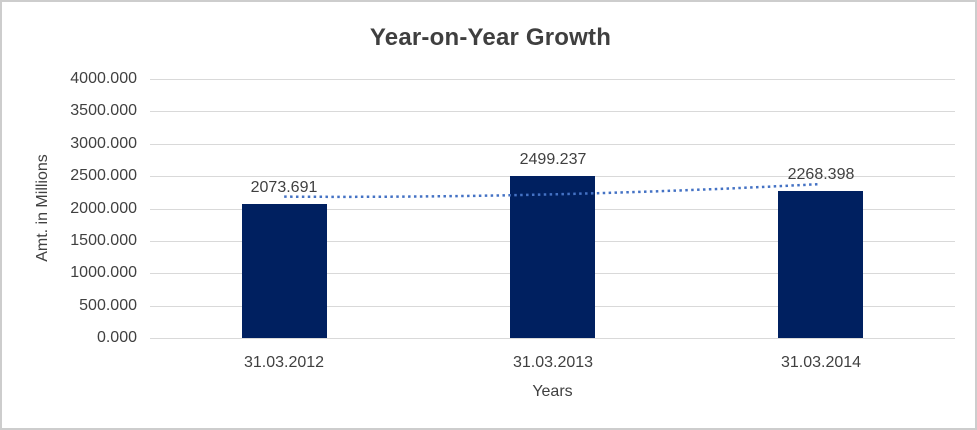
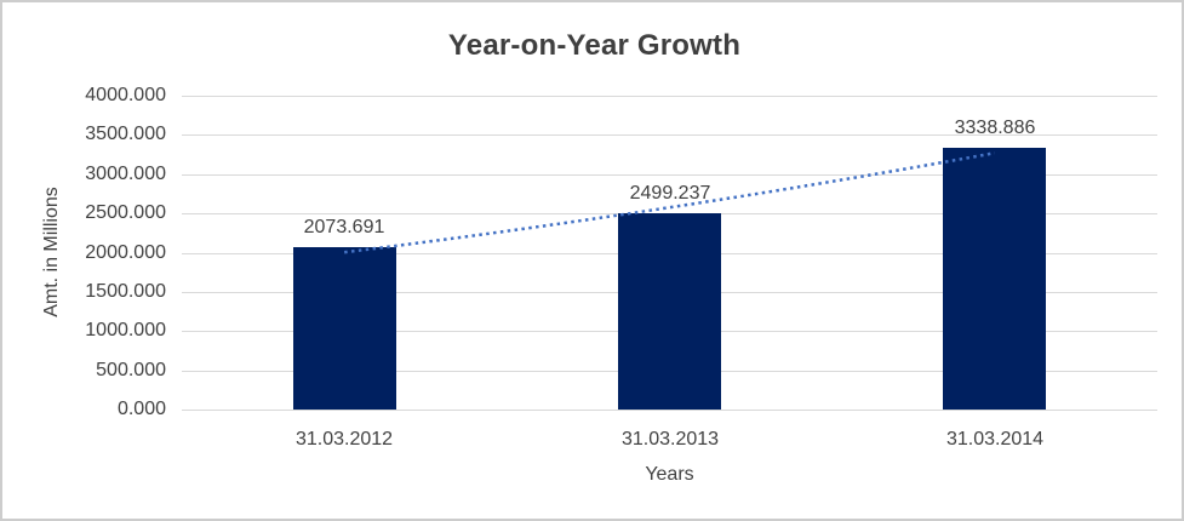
31.03.2014: 2268.398 -> 3338.886
